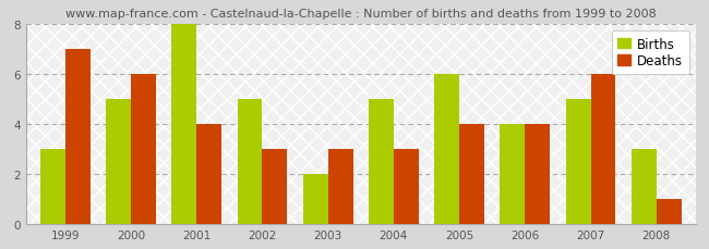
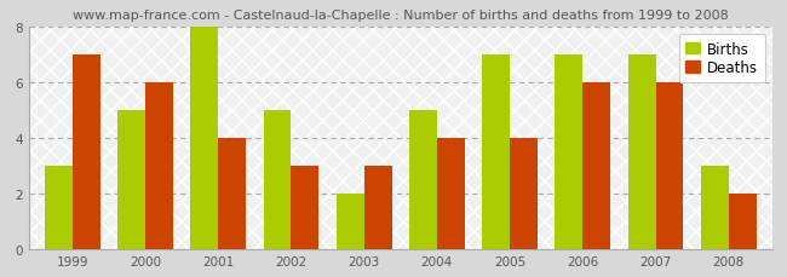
Deaths/2004: 3 -> 4
Births/2005: 6 -> 7
Births/2006: 4 -> 7
Deaths/2006: 4 -> 6
Births/2007: 5 -> 7
Deaths/2008: 1 -> 2
